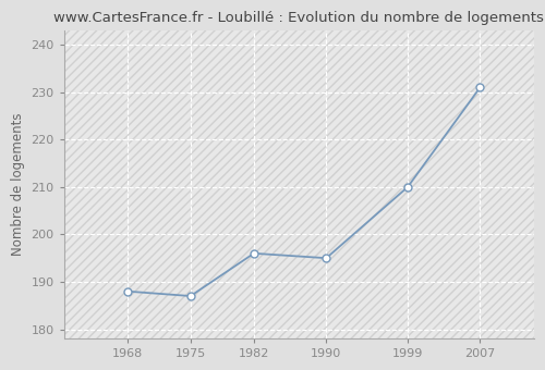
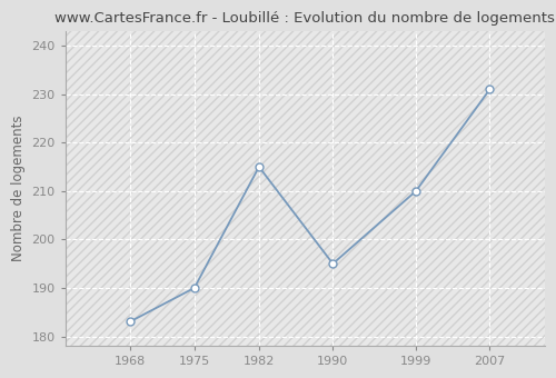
1968: 188 -> 183
1975: 187 -> 190
1982: 196 -> 215
